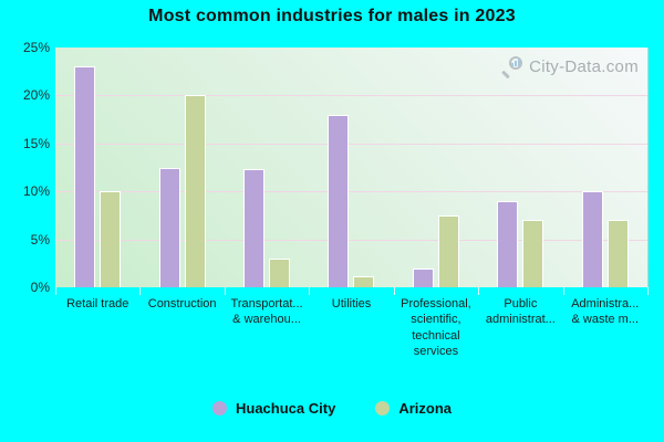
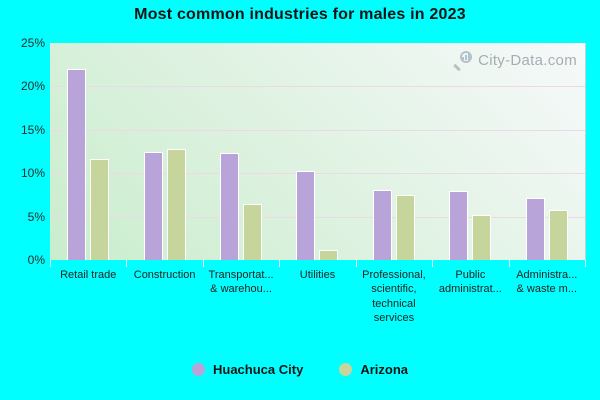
Huachuca City/Retail trade: 23% -> 22%
Arizona/Retail trade: 10% -> 12%
Arizona/Construction: 20% -> 13%
Arizona/Transportat... & warehou...: 3% -> 6%
Huachuca City/Utilities: 18% -> 10%
Huachuca City/Professional, scientific, technical services: 2% -> 8%
Huachuca City/Public administrat...: 9% -> 8%
Arizona/Public administrat...: 7% -> 5%
Huachuca City/Administra... & waste m...: 10% -> 7%
Arizona/Administra... & waste m...: 7% -> 6%
